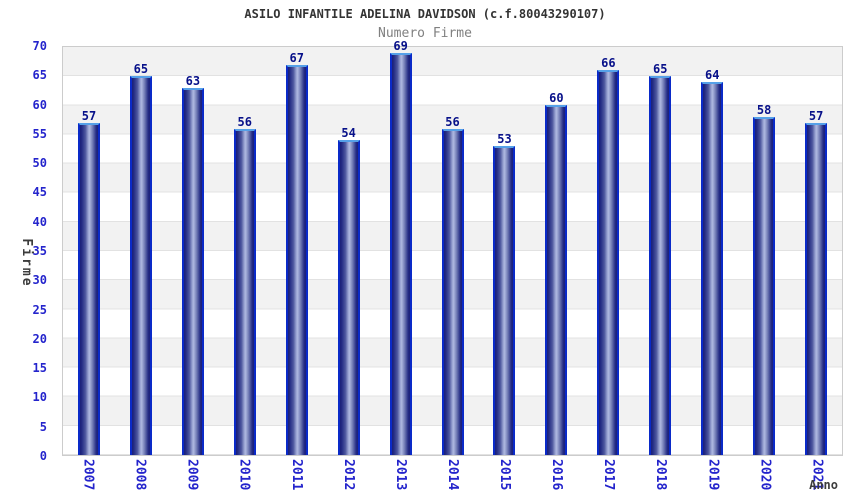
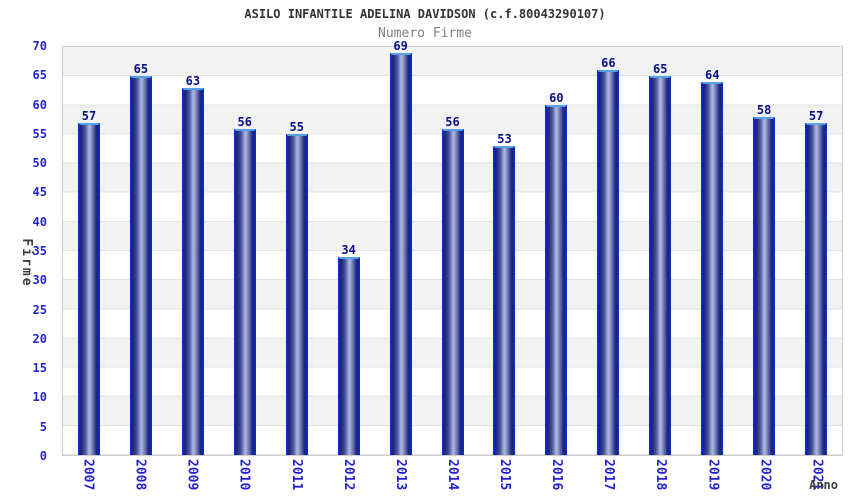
2011: 67 -> 55
2012: 54 -> 34
